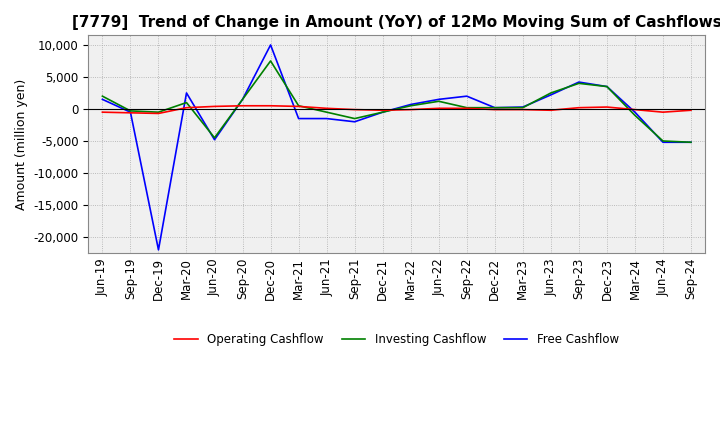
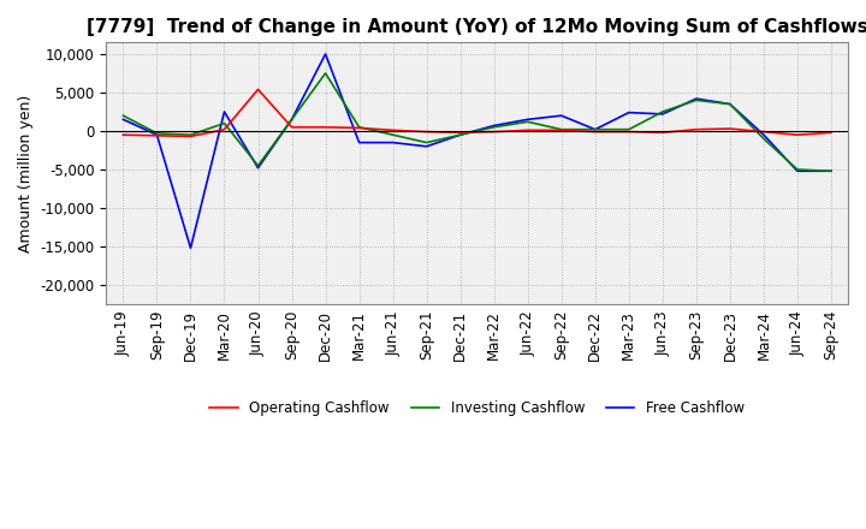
Free Cashflow/Dec-19: -22,000 -> -15,200
Operating Cashflow/Jun-20: 400 -> 5,400
Free Cashflow/Mar-23: 300 -> 2,400
